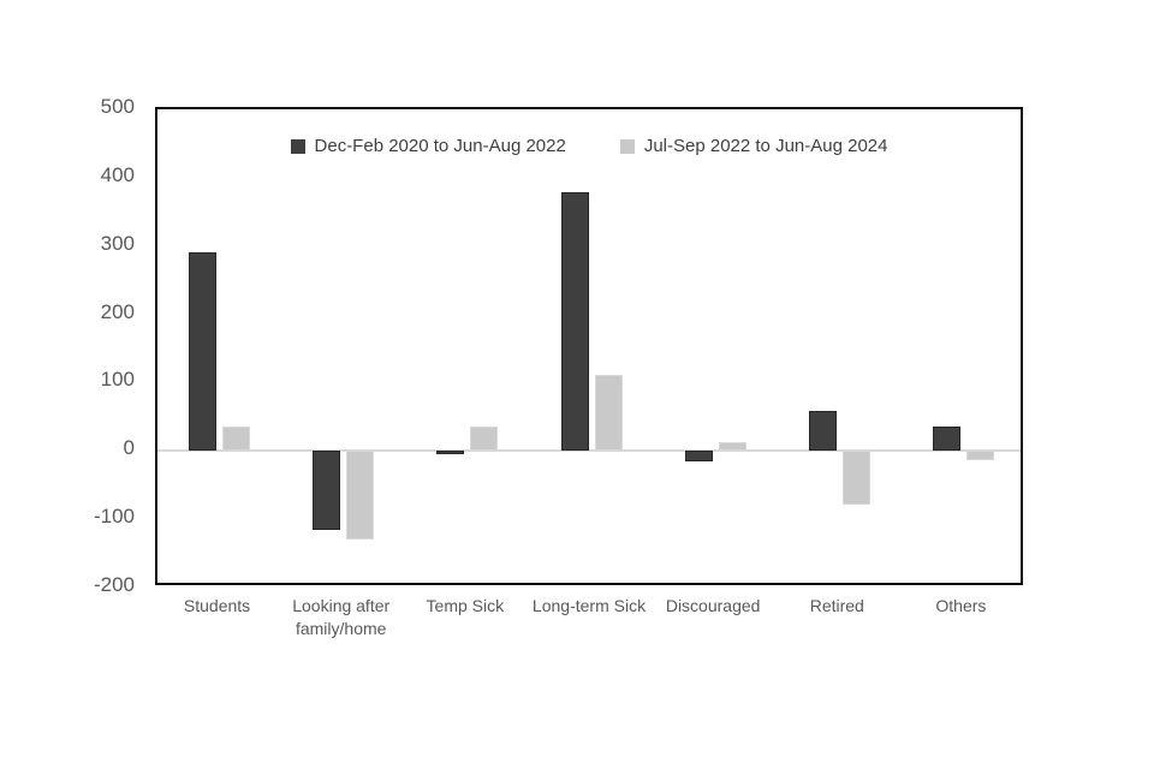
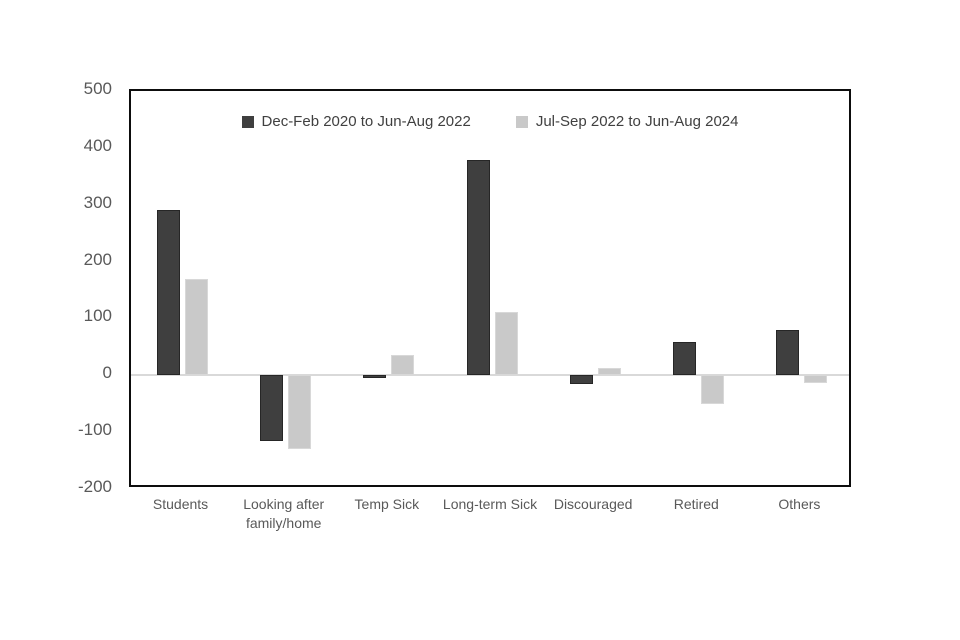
Jul-Sep 2022 to Jun-Aug 2024/Students: 40 -> 170
Jul-Sep 2022 to Jun-Aug 2024/Retired: -80 -> -50
Dec-Feb 2020 to Jun-Aug 2022/Others: 40 -> 80
